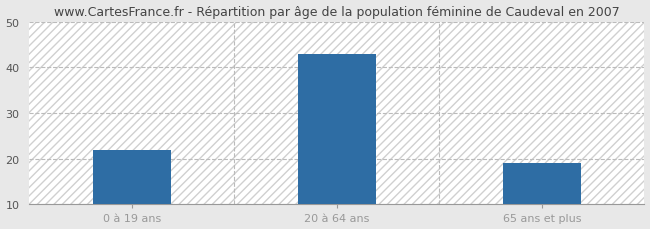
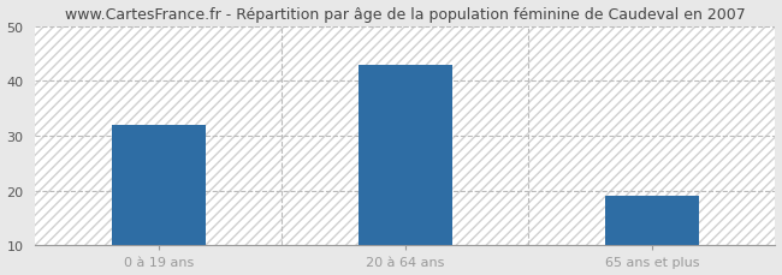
0 à 19 ans: 22 -> 32
